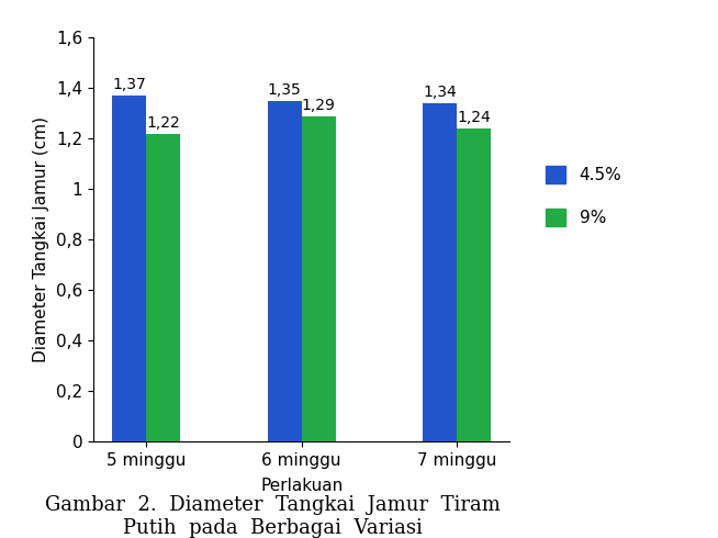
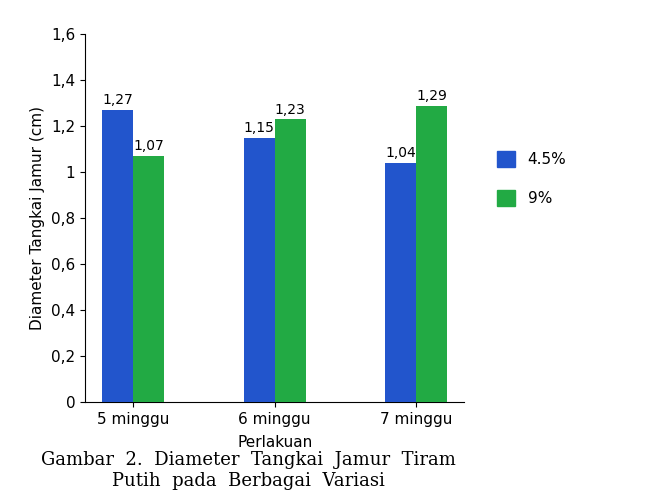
4.5%/5 minggu: 1,37 -> 1,27
9%/5 minggu: 1,22 -> 1,07
4.5%/6 minggu: 1,35 -> 1,15
9%/6 minggu: 1,29 -> 1,23
4.5%/7 minggu: 1,34 -> 1,04
9%/7 minggu: 1,24 -> 1,29
